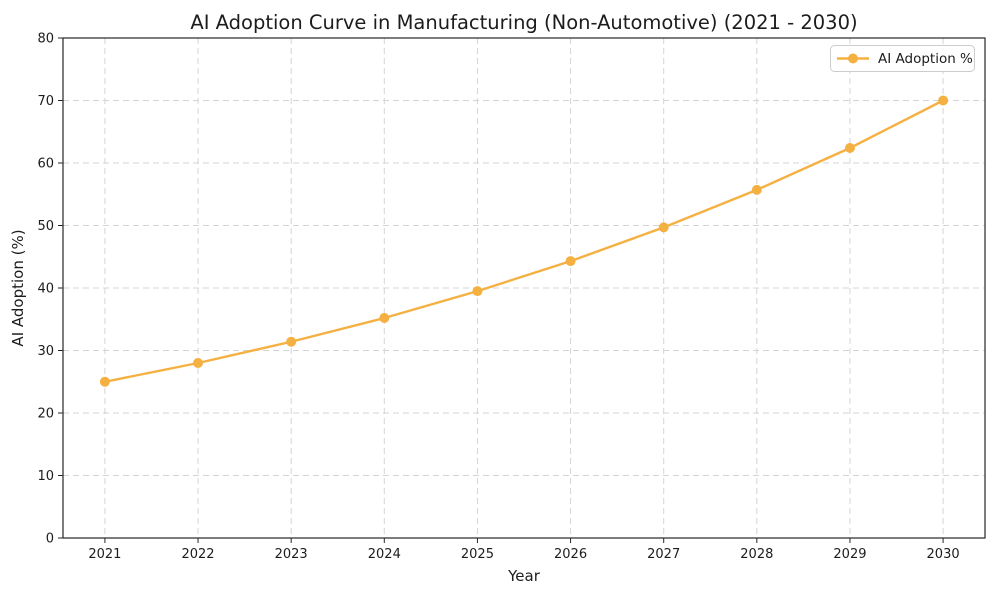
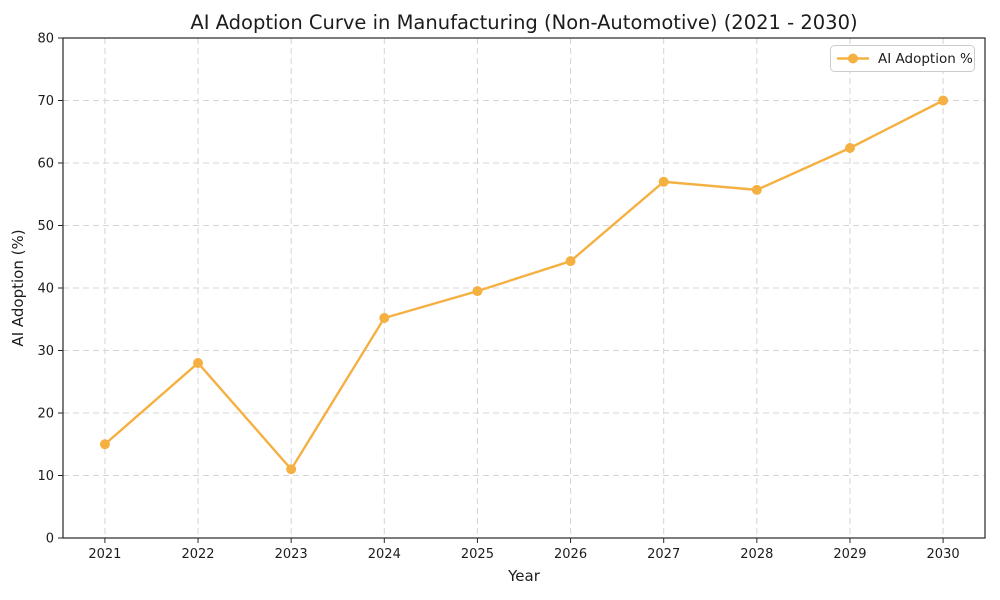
2021: 25 -> 15
2023: 31 -> 11
2027: 50 -> 57
